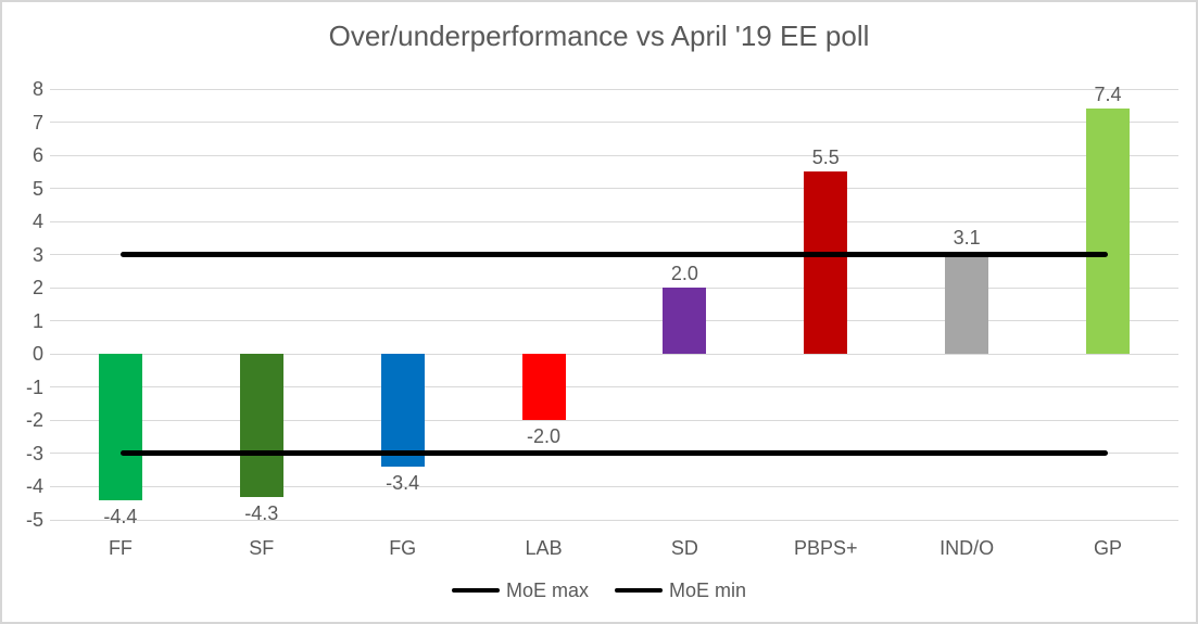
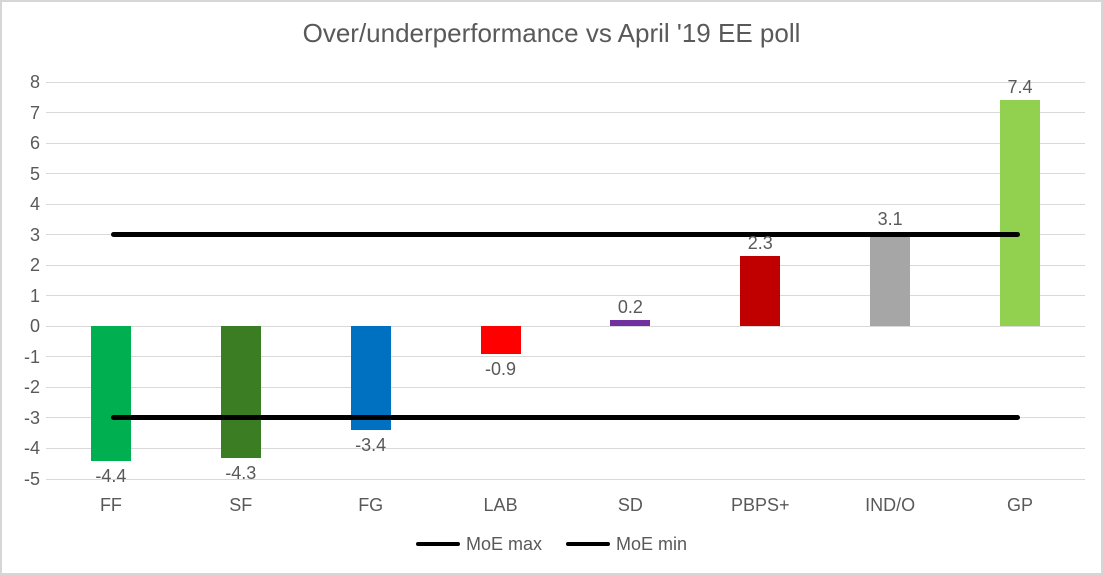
LAB: -2.0 -> -0.9
SD: 2.0 -> 0.2
PBPS+: 5.5 -> 2.3
